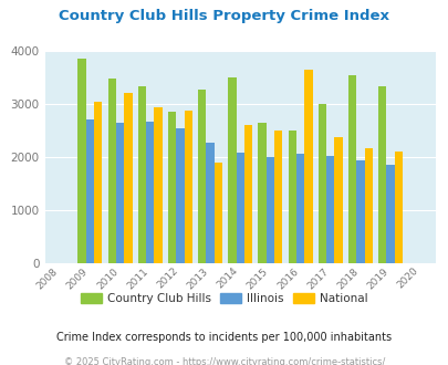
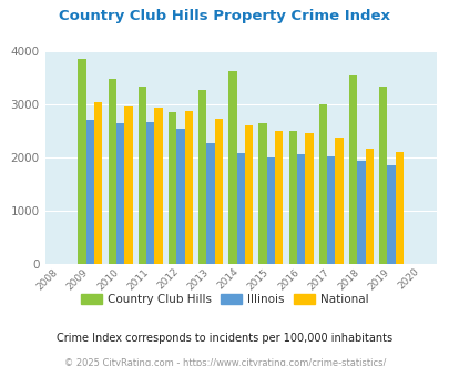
National/2010: 3200 -> 2960
National/2013: 1900 -> 2730
Country Club Hills/2014: 3500 -> 3630
National/2016: 3650 -> 2460
